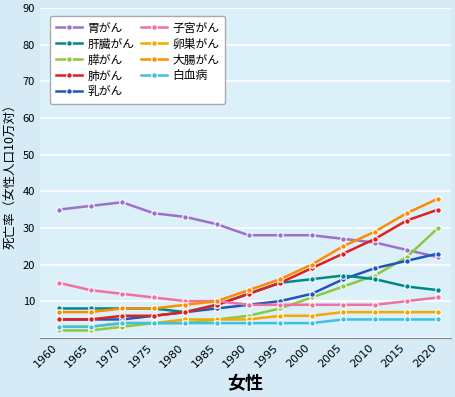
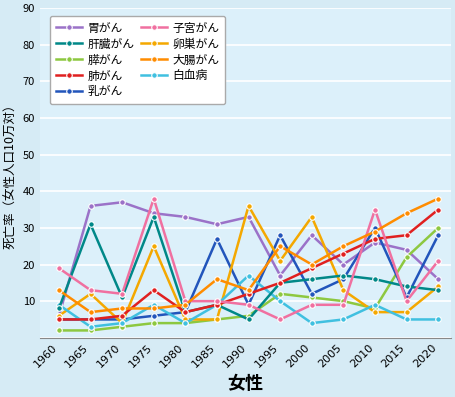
胃がん/1960: 35 -> 6
卵巣がん/1960: 3 -> 6
白血病/1960: 3 -> 9
子宮がん/1960: 15 -> 19
大腸がん/1960: 7 -> 13
卵巣がん/1965: 3 -> 12
肝臓がん/1965: 8 -> 31
肝臓がん/1970: 8 -> 11
卵巣がん/1975: 4 -> 25
白血病/1975: 4 -> 9
肝臓がん/1975: 8 -> 33
肺がん/1975: 6 -> 13
子宮がん/1975: 11 -> 38
乳がん/1985: 8 -> 27
白血病/1985: 4 -> 9
大腸がん/1985: 10 -> 16
胃がん/1990: 28 -> 33
卵巣がん/1990: 5 -> 36
白血病/1990: 4 -> 17
肝臓がん/1990: 12 -> 5
胃がん/1995: 28 -> 17
膵がん/1995: 8 -> 12
乳がん/1995: 10 -> 28
卵巣がん/1995: 6 -> 21
白血病/1995: 4 -> 10
子宮がん/1995: 9 -> 5
大腸がん/1995: 16 -> 25
卵巣がん/2000: 6 -> 33
胃がん/2005: 27 -> 20
膵がん/2005: 14 -> 10
卵巣がん/2005: 7 -> 13
膵がん/2010: 17 -> 8
乳がん/2010: 19 -> 30
白血病/2010: 5 -> 9
子宮がん/2010: 9 -> 35
乳がん/2015: 21 -> 11
肺がん/2015: 32 -> 28
胃がん/2020: 22 -> 16
乳がん/2020: 23 -> 28
卵巣がん/2020: 7 -> 14
子宮がん/2020: 11 -> 21
